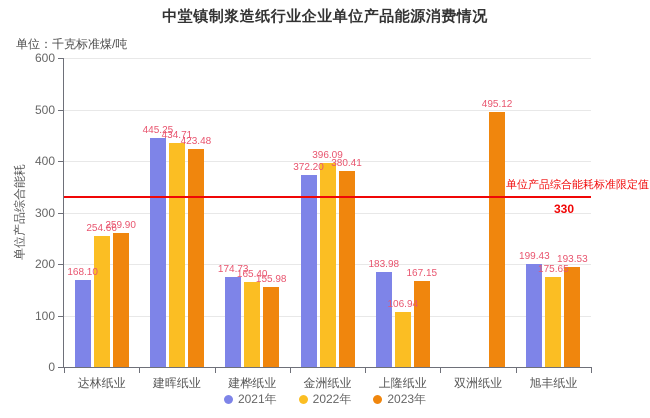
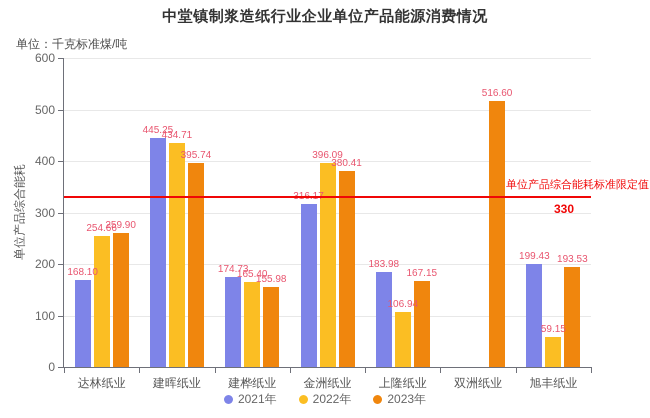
2023年/建晖纸业: 423.48 -> 395.74
2021年/金洲纸业: 372.20 -> 316.17
2023年/双洲纸业: 495.12 -> 516.60
2022年/旭丰纸业: 175.65 -> 59.15
